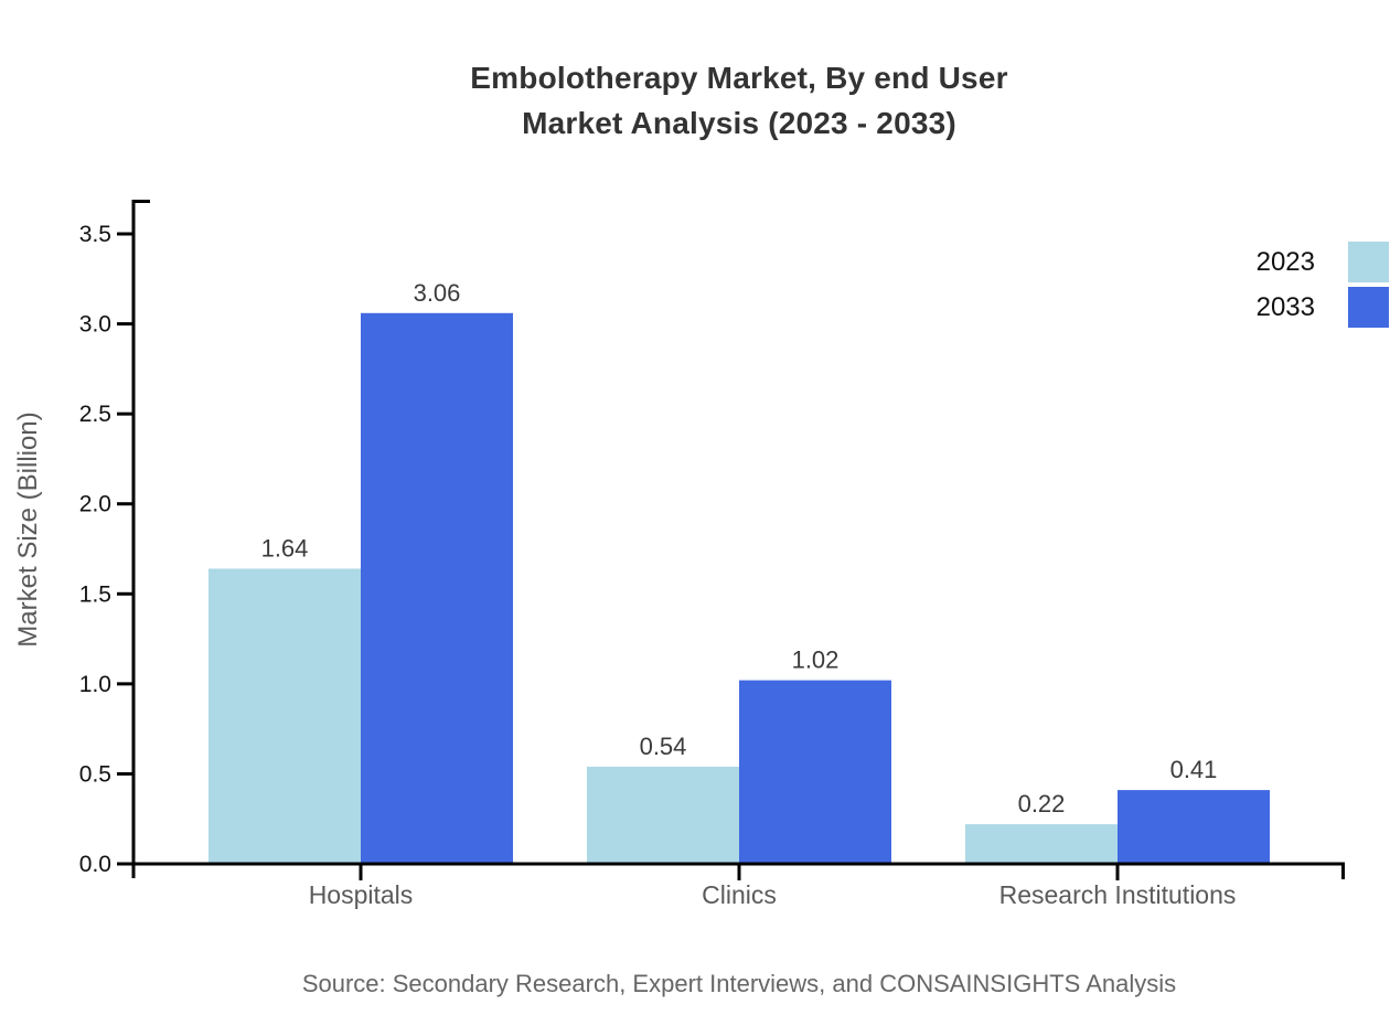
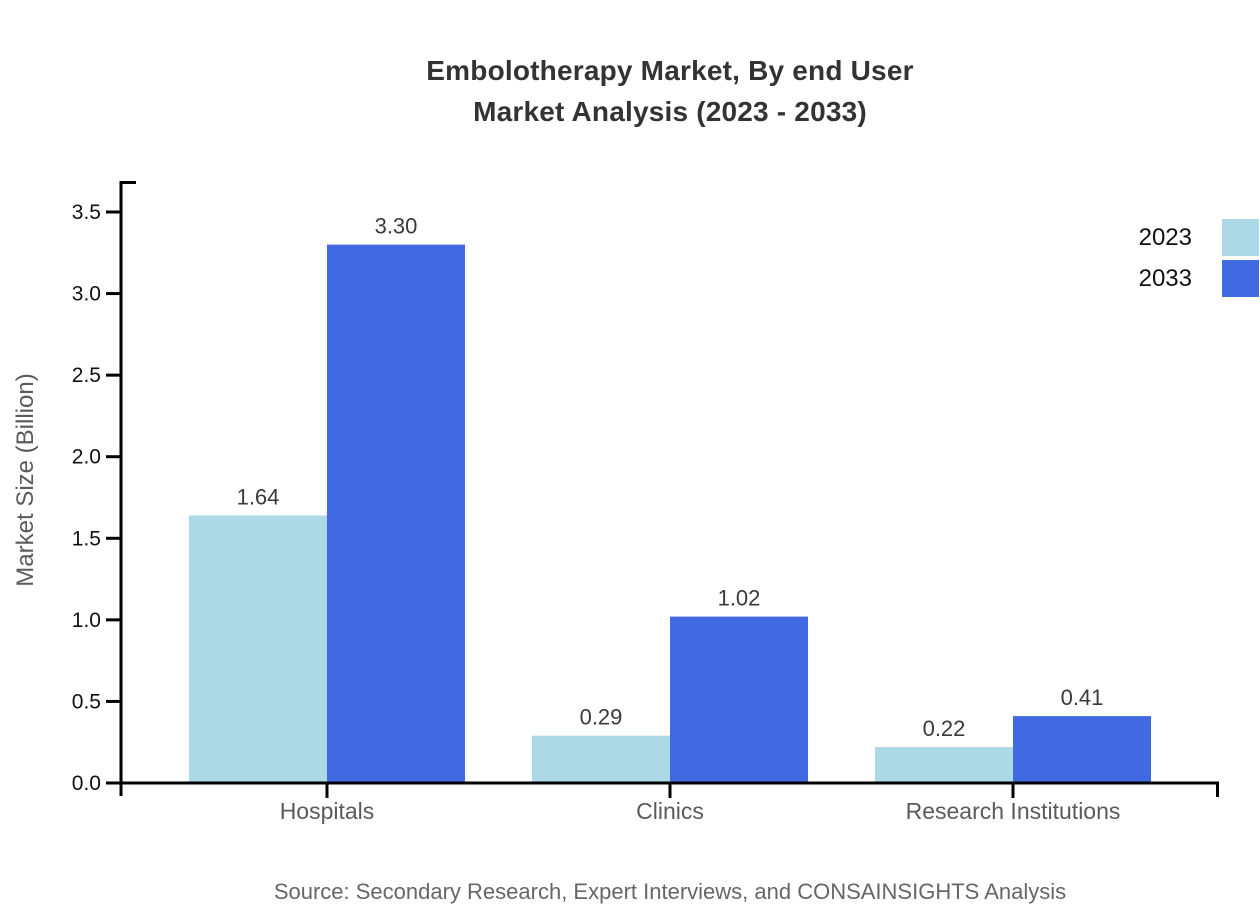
2033/Hospitals: 3.06 -> 3.30
2023/Clinics: 0.54 -> 0.29
